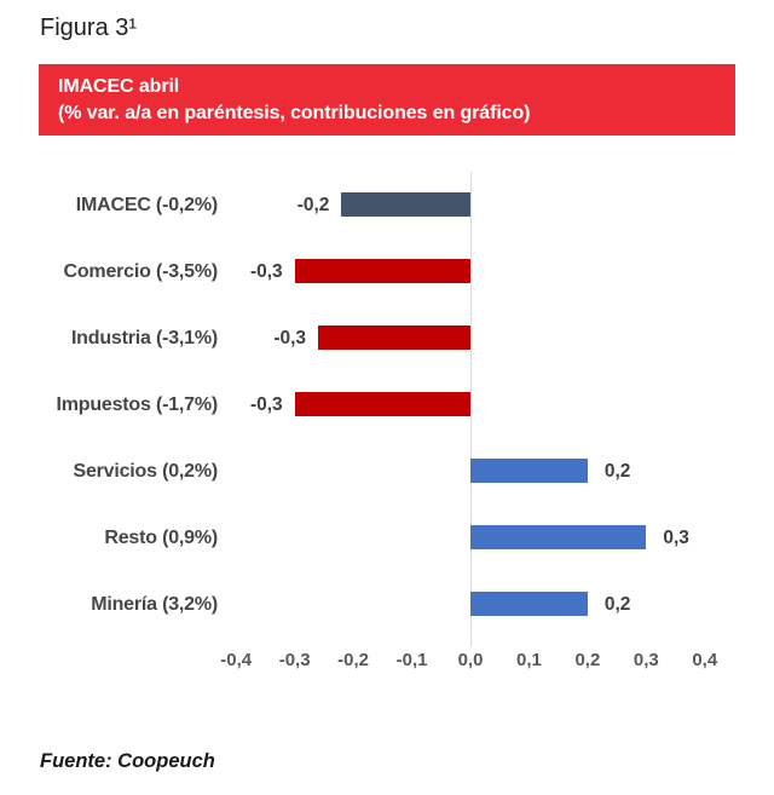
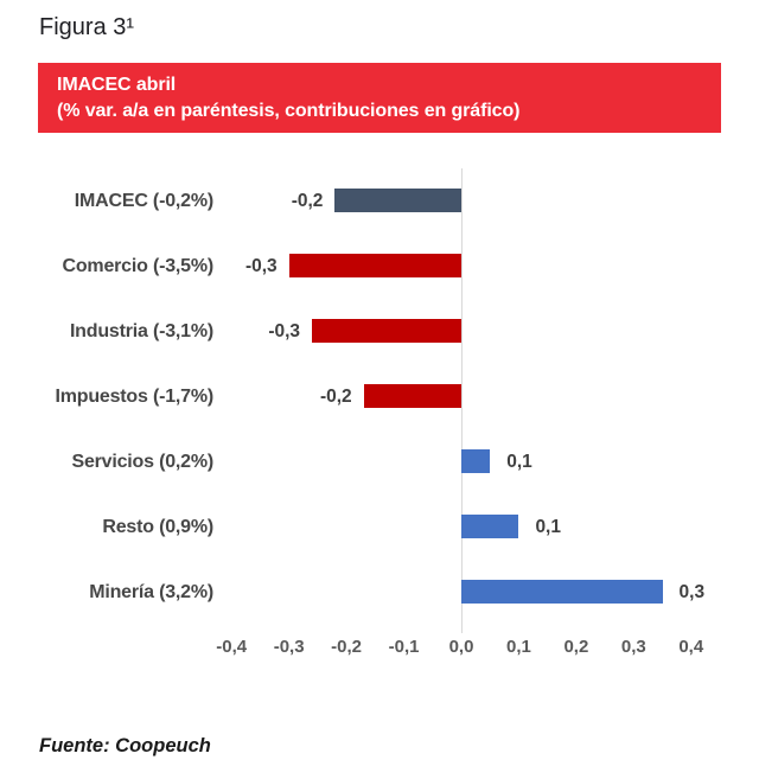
Impuestos (-1,7%): -0,3 -> -0,2
Servicios (0,2%): 0,2 -> 0,1
Resto (0,9%): 0,3 -> 0,1
Minería (3,2%): 0,2 -> 0,3
